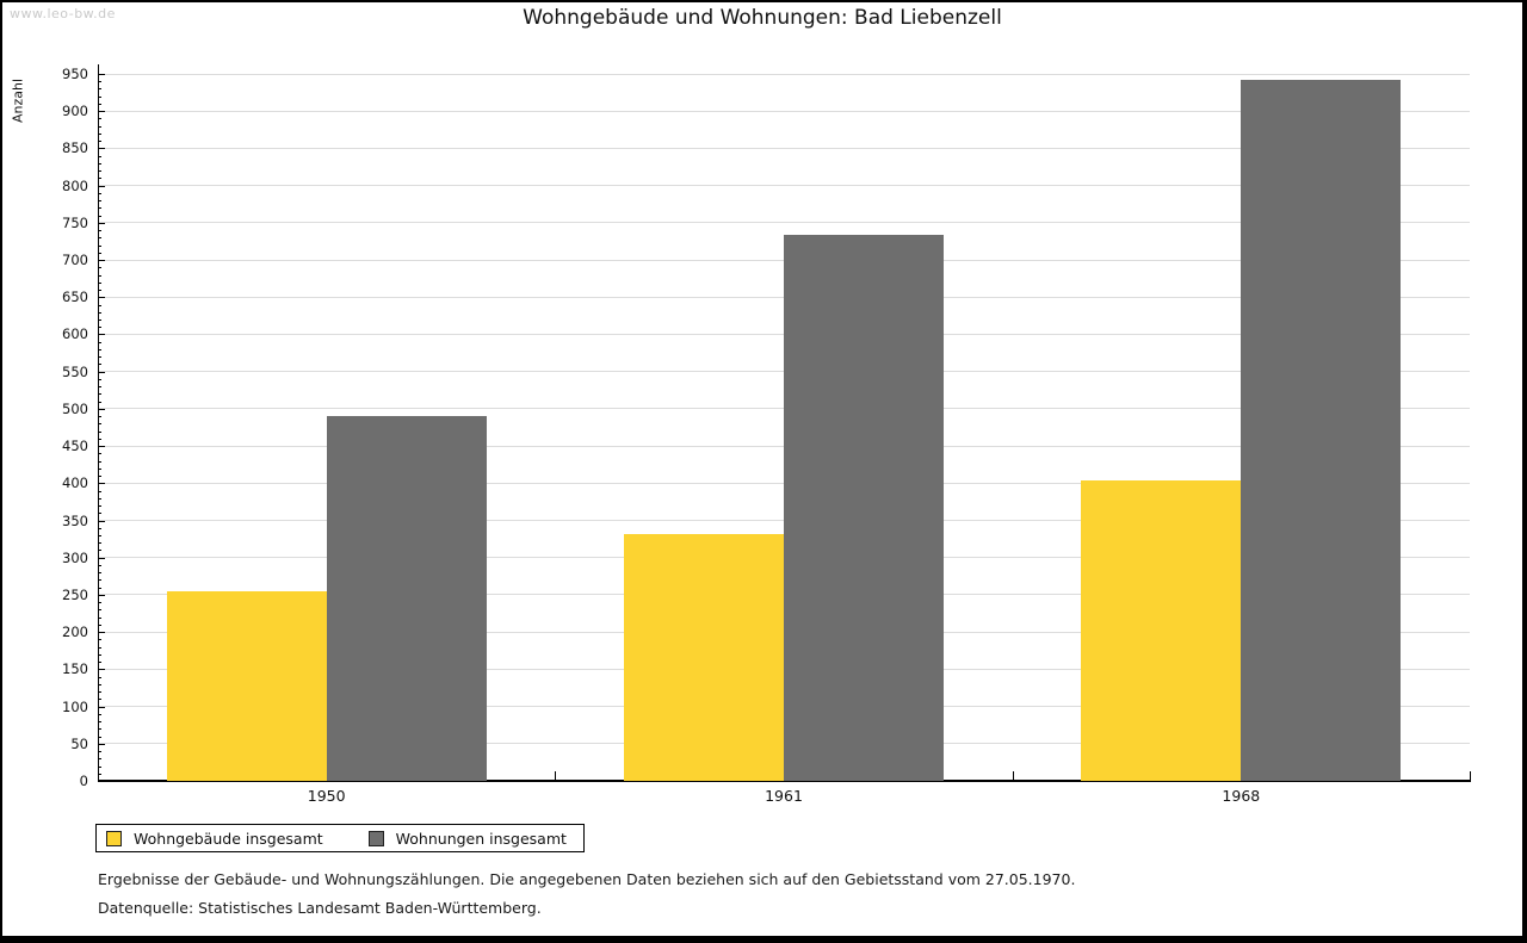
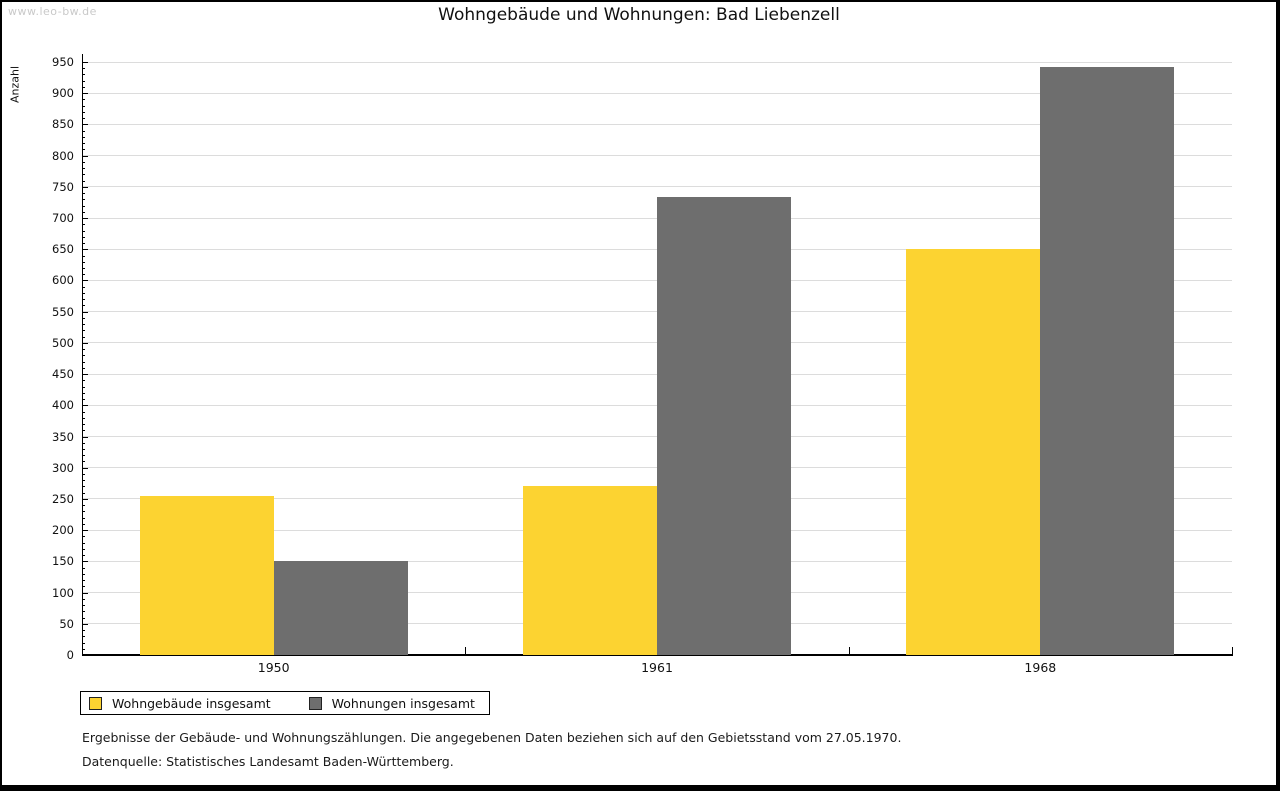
Wohnungen insgesamt/1950: 490 -> 150
Wohngebäude insgesamt/1961: 330 -> 270
Wohngebäude insgesamt/1968: 400 -> 650
